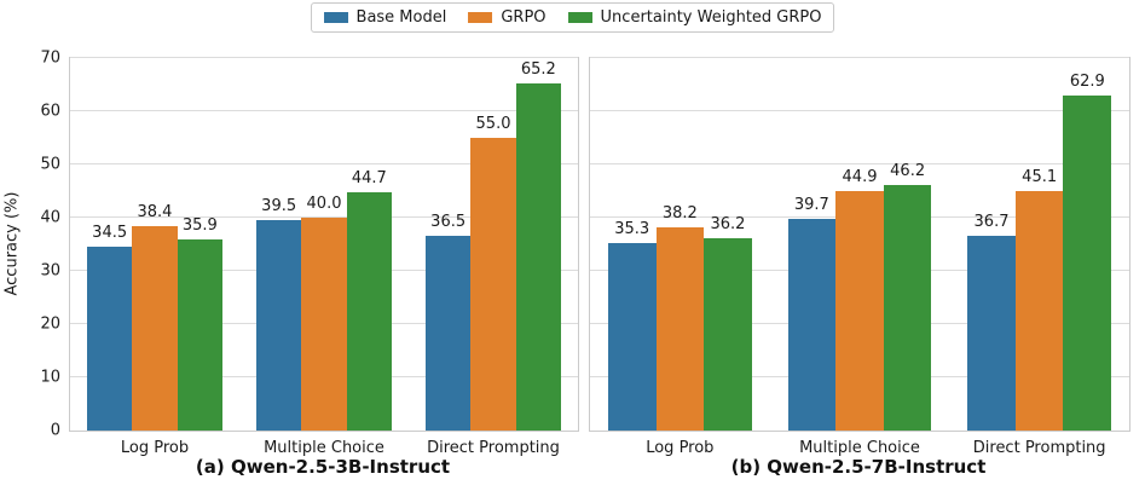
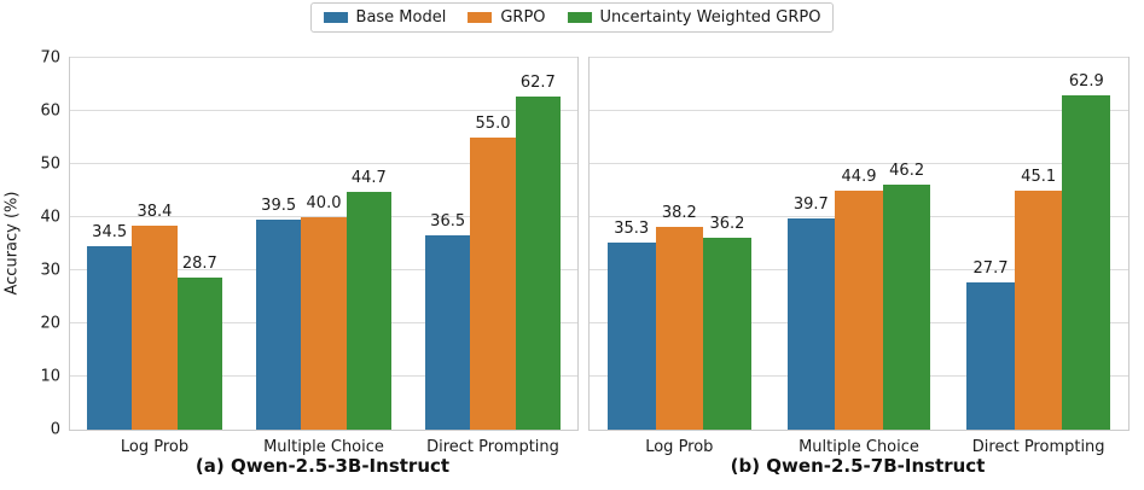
(a) Qwen-2.5-3B-Instruct/Uncertainty Weighted GRPO/Log Prob: 35.9 -> 28.7
(a) Qwen-2.5-3B-Instruct/Uncertainty Weighted GRPO/Direct Prompting: 65.2 -> 62.7
(b) Qwen-2.5-7B-Instruct/Base Model/Direct Prompting: 36.7 -> 27.7
